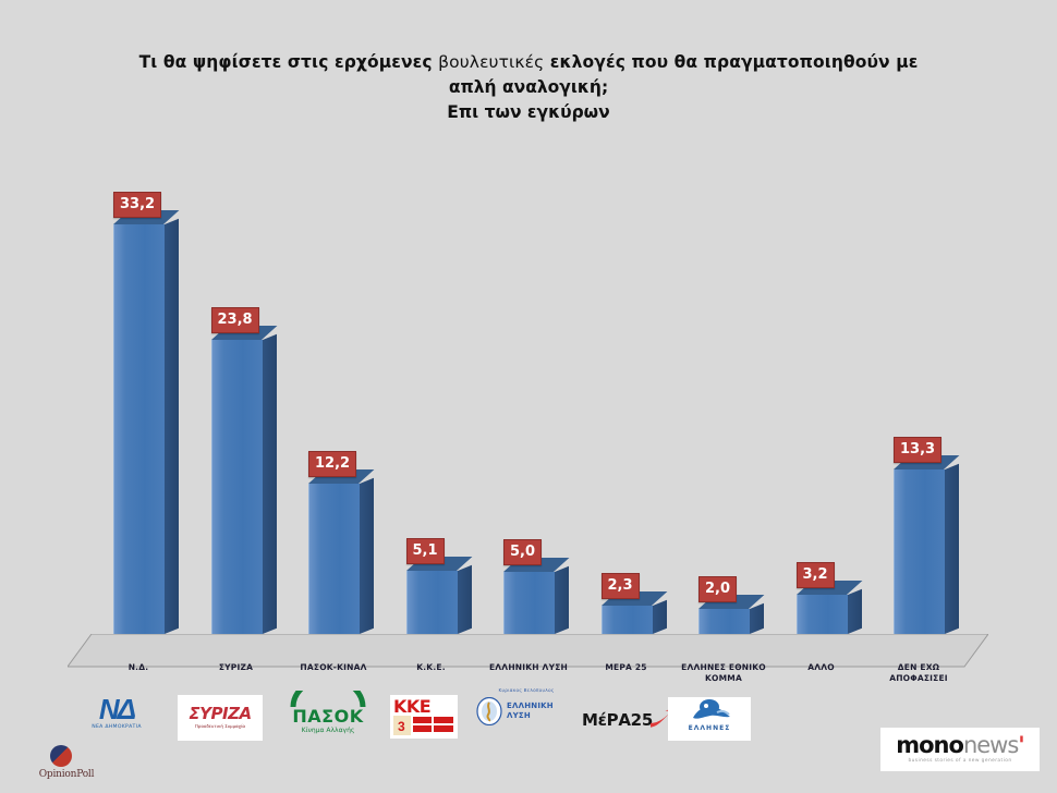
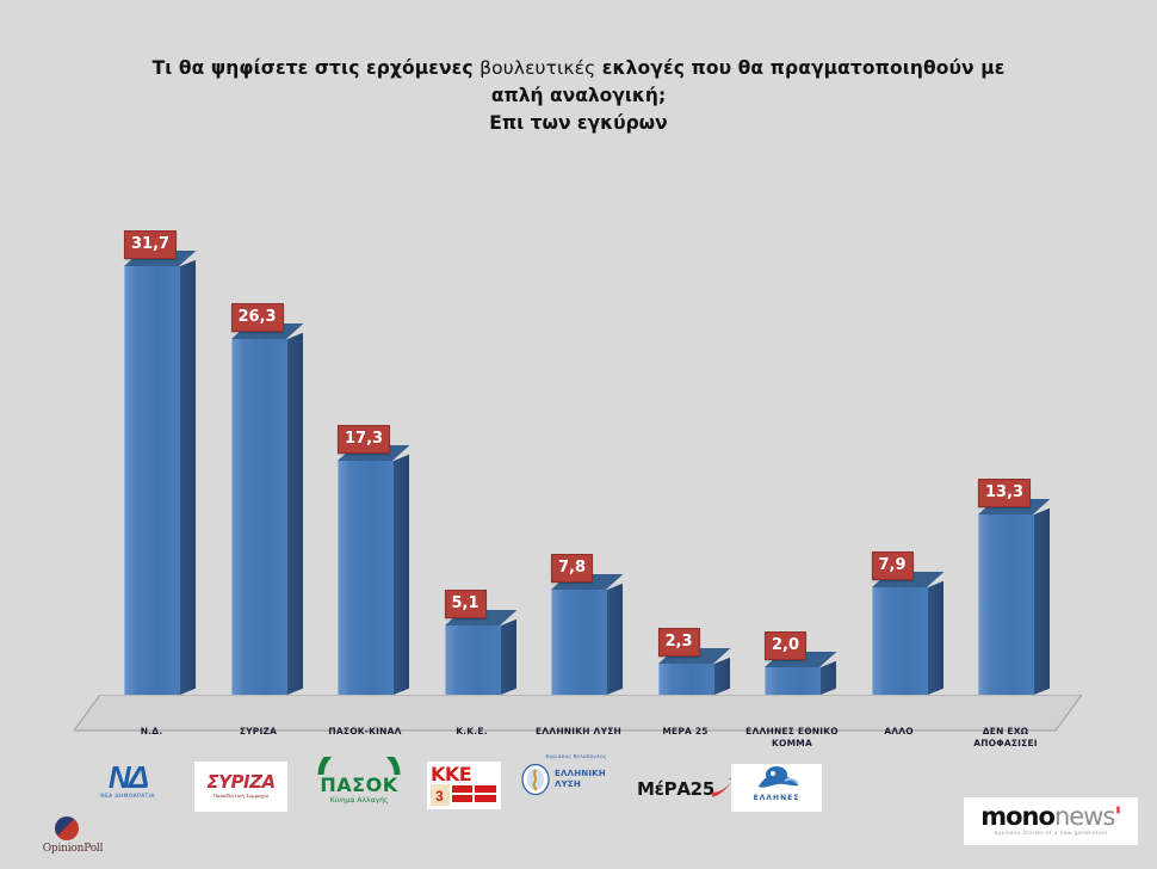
Ν.Δ.: 33,2 -> 31,7
ΣΥΡΙΖΑ: 23,8 -> 26,3
ΠΑΣΟΚ-ΚΙΝΑΛ: 12,2 -> 17,3
ΕΛΛΗΝΙΚΗ ΛΥΣΗ: 5,0 -> 7,8
ΑΛΛΟ: 3,2 -> 7,9
